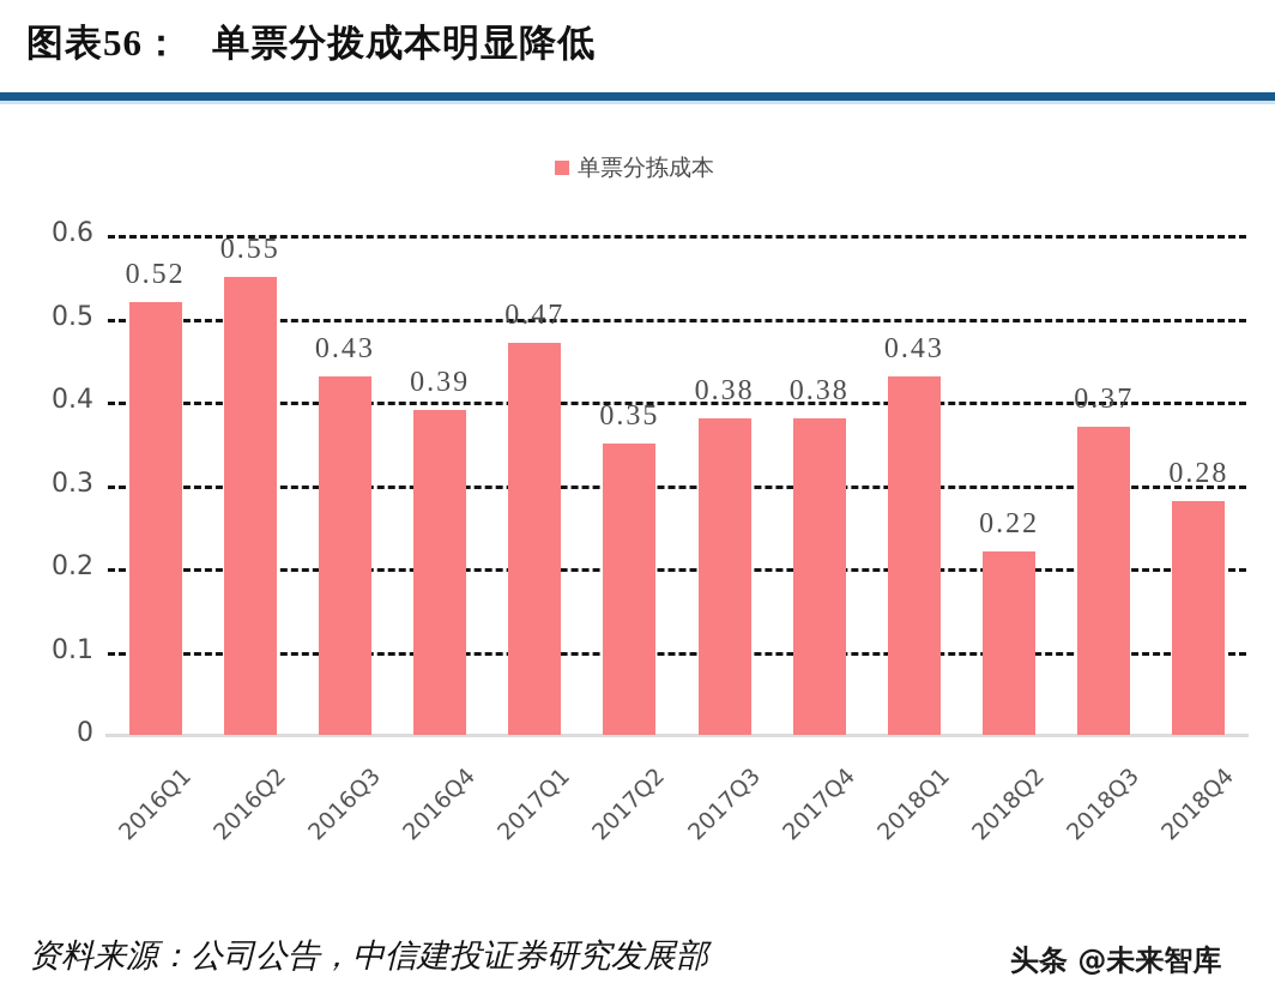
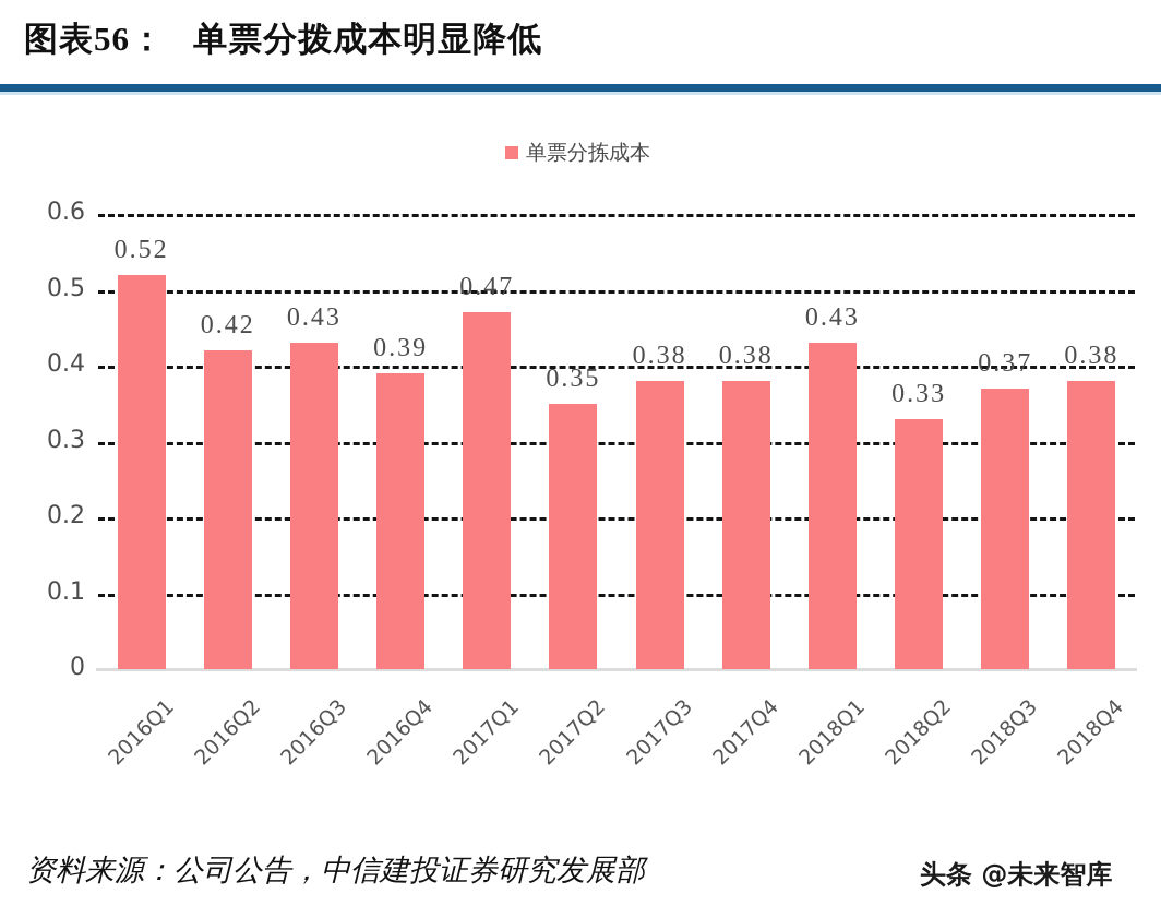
2016Q2: 0.55 -> 0.42
2018Q2: 0.22 -> 0.33
2018Q4: 0.28 -> 0.38
